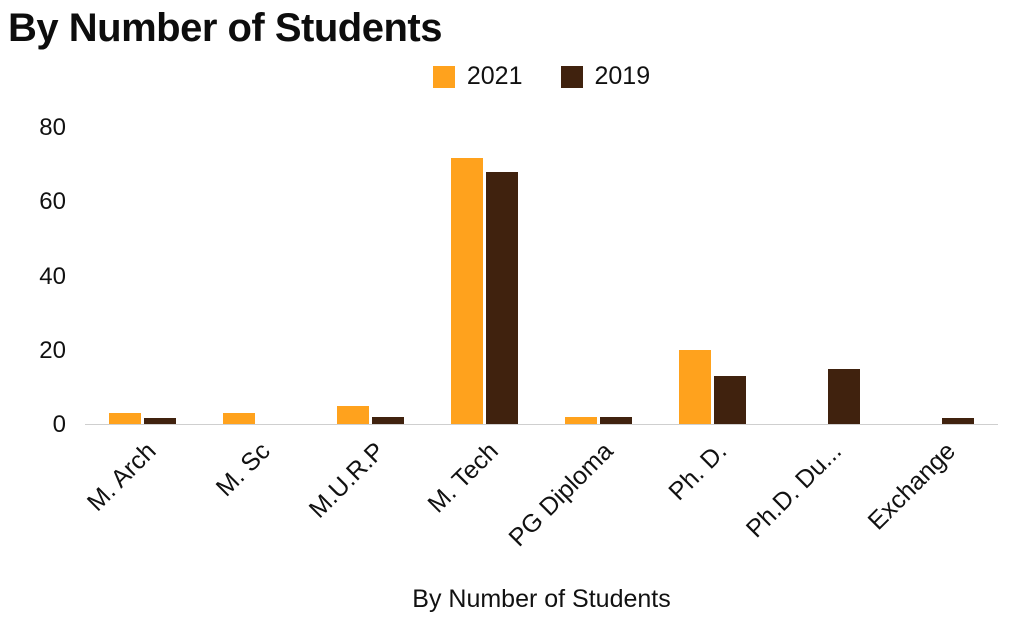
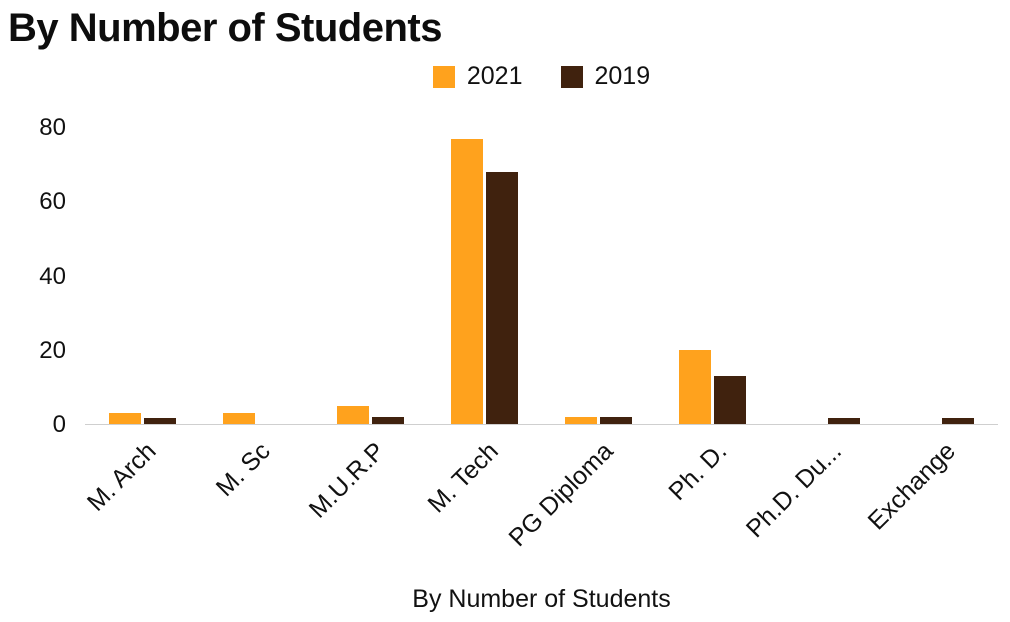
2021/M. Tech: 72 -> 77
2019/Ph.D. Du...: 15 -> 2
